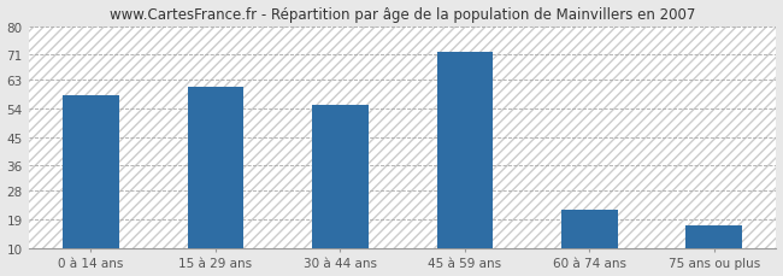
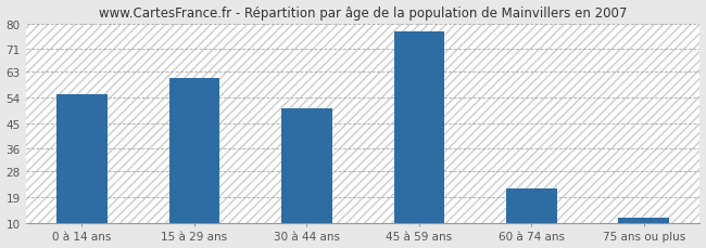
0 à 14 ans: 58 -> 55
30 à 44 ans: 55 -> 50
45 à 59 ans: 72 -> 77
75 ans ou plus: 17 -> 12
